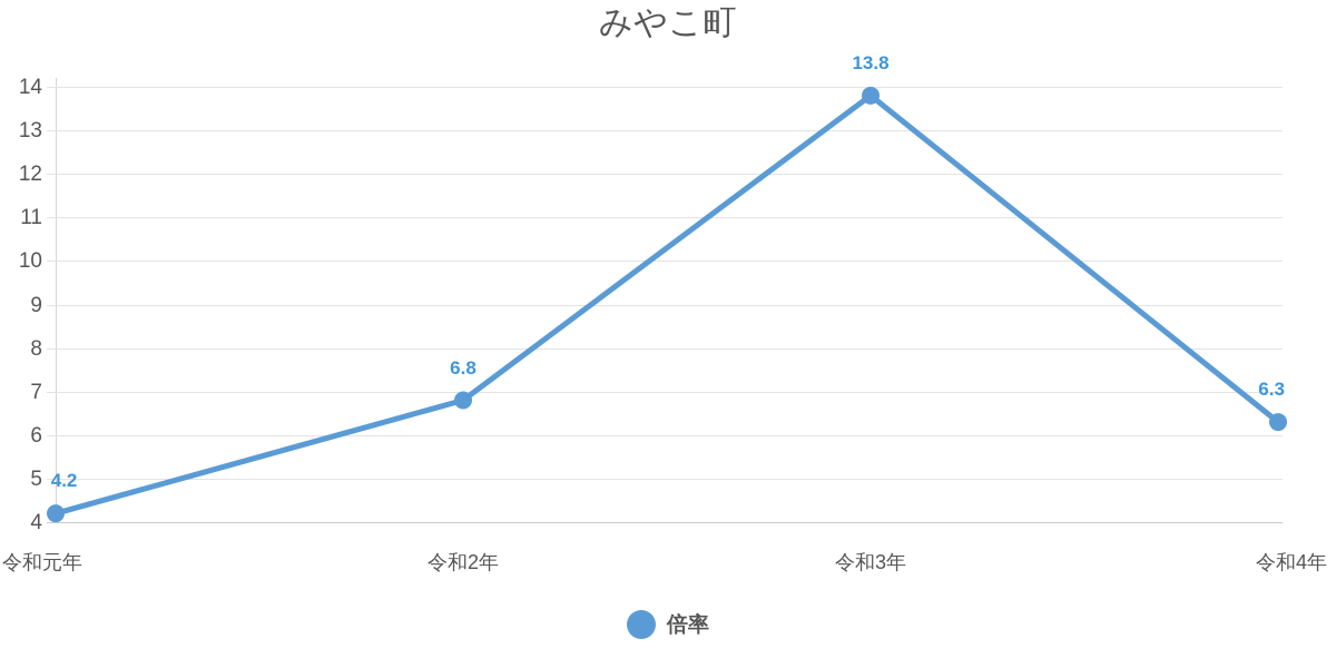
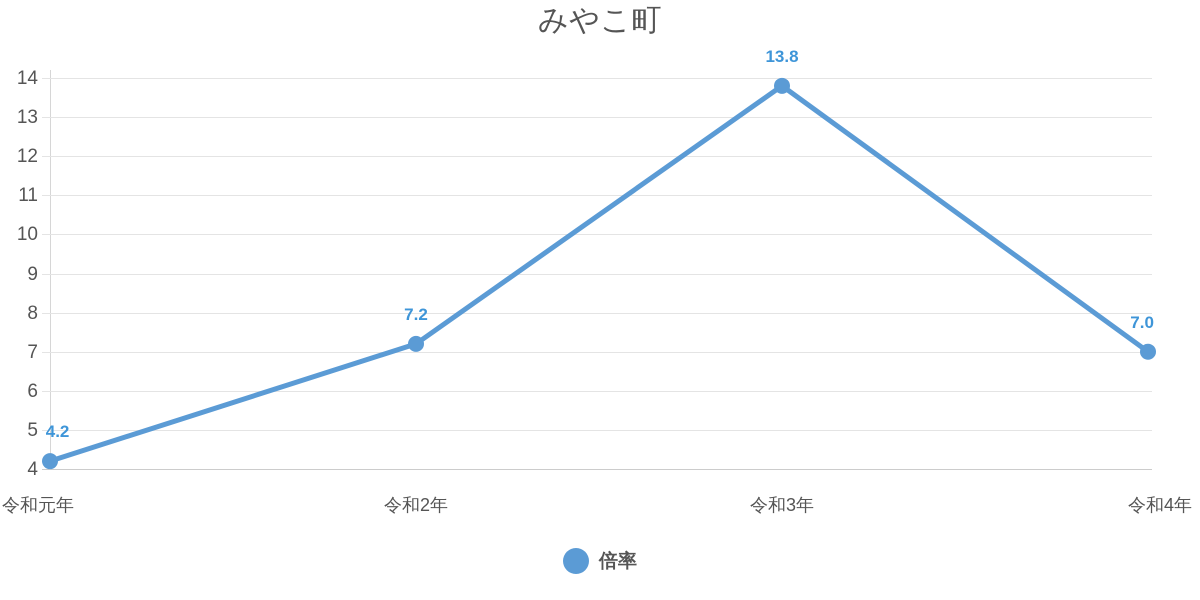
令和2年: 6.8 -> 7.2
令和4年: 6.3 -> 7.0
